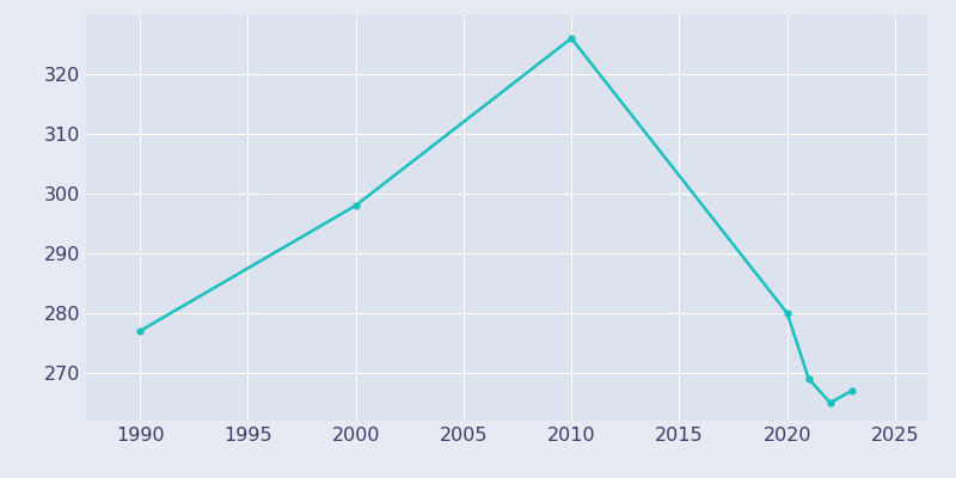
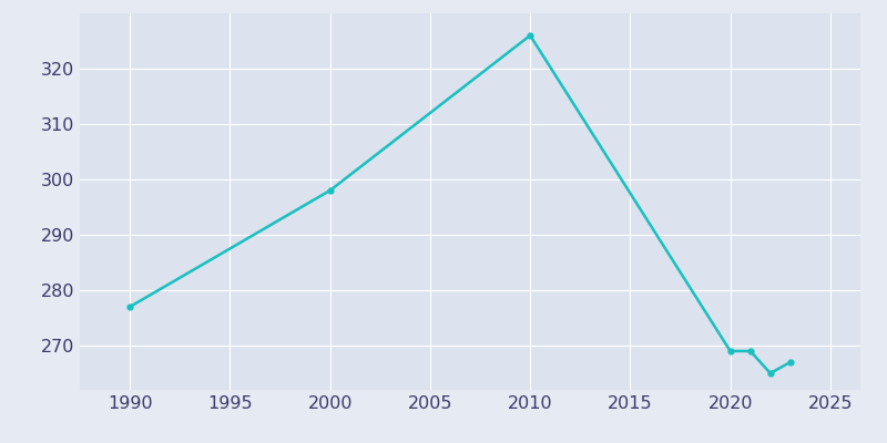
2020: 280 -> 269
